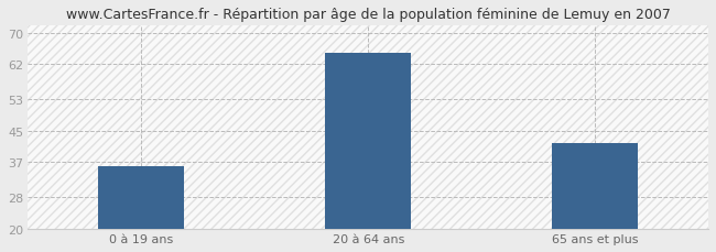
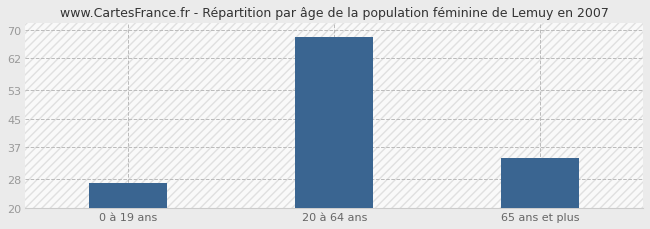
0 à 19 ans: 36 -> 27
20 à 64 ans: 65 -> 68
65 ans et plus: 42 -> 34
